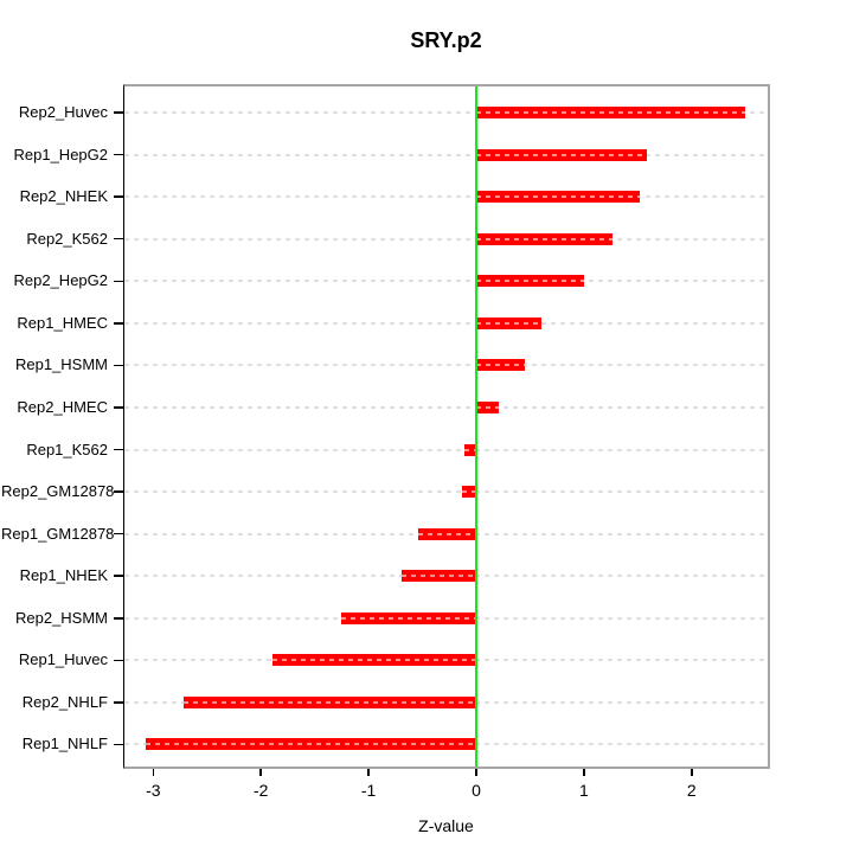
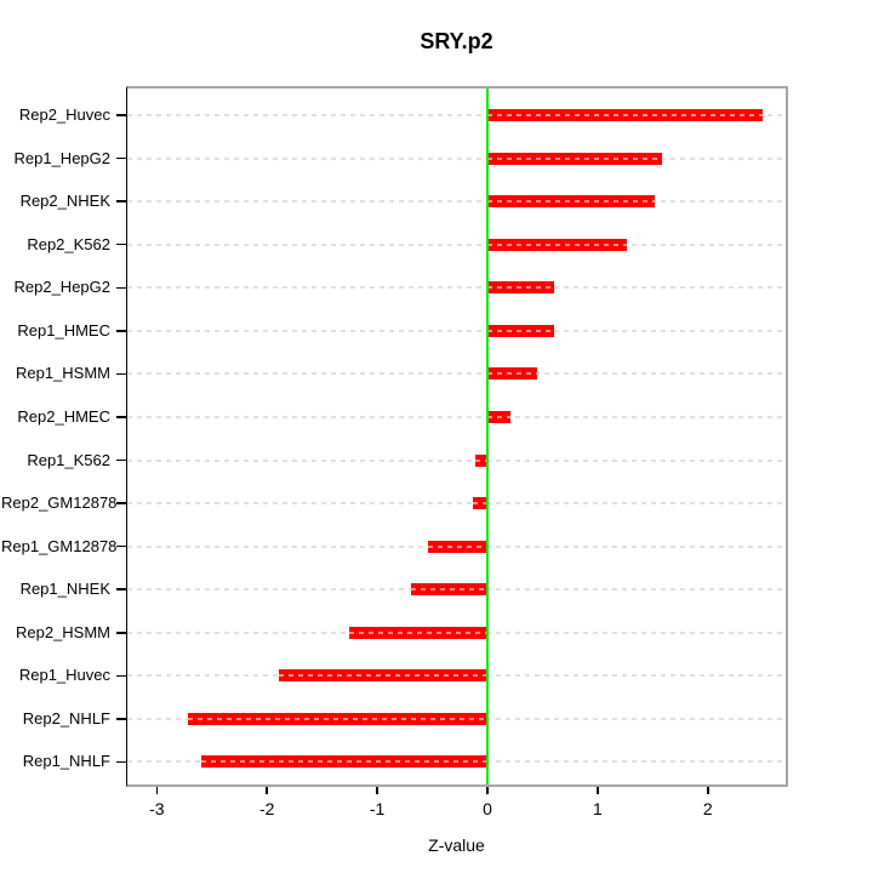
Rep2_HepG2: 1.0 -> 0.6
Rep1_NHLF: -3.1 -> -2.6
